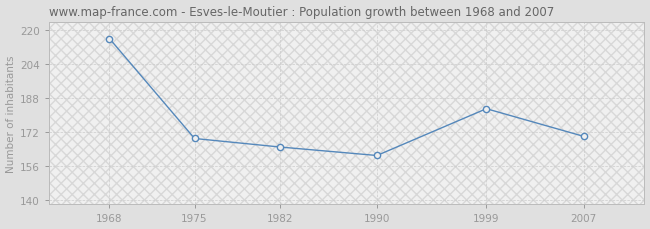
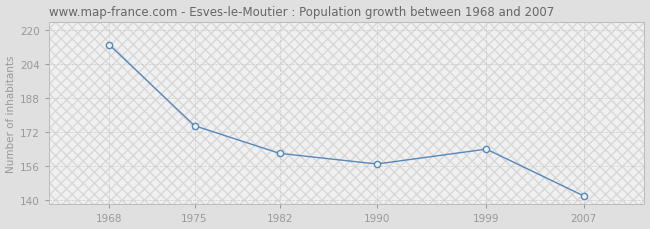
1968: 216 -> 213
1975: 169 -> 175
1982: 165 -> 162
1990: 161 -> 157
1999: 183 -> 164
2007: 170 -> 142
